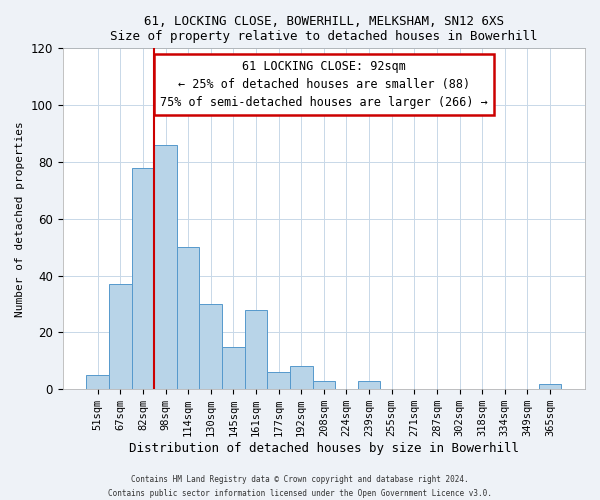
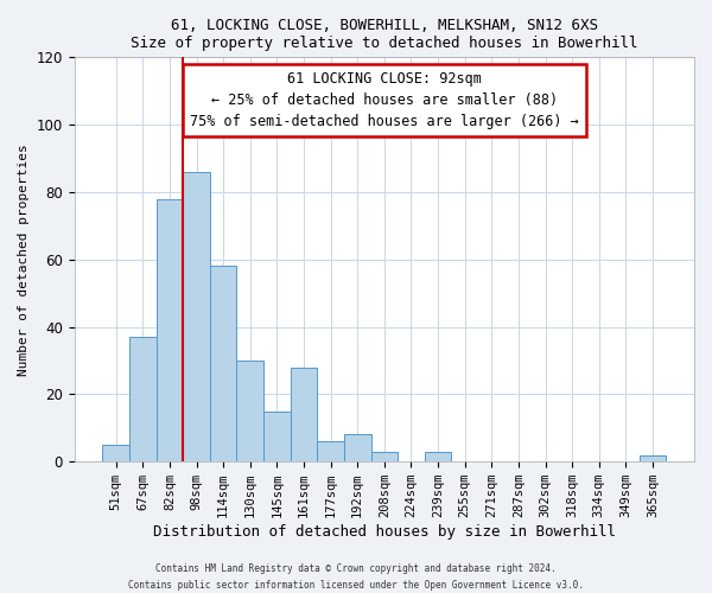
114sqm: 50 -> 58
